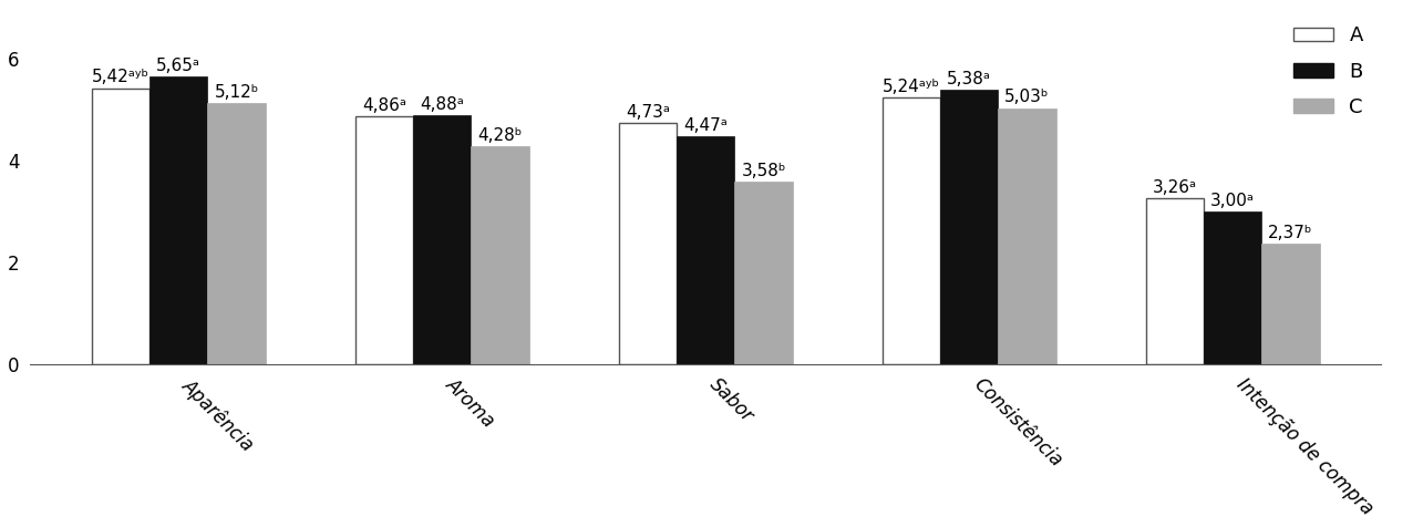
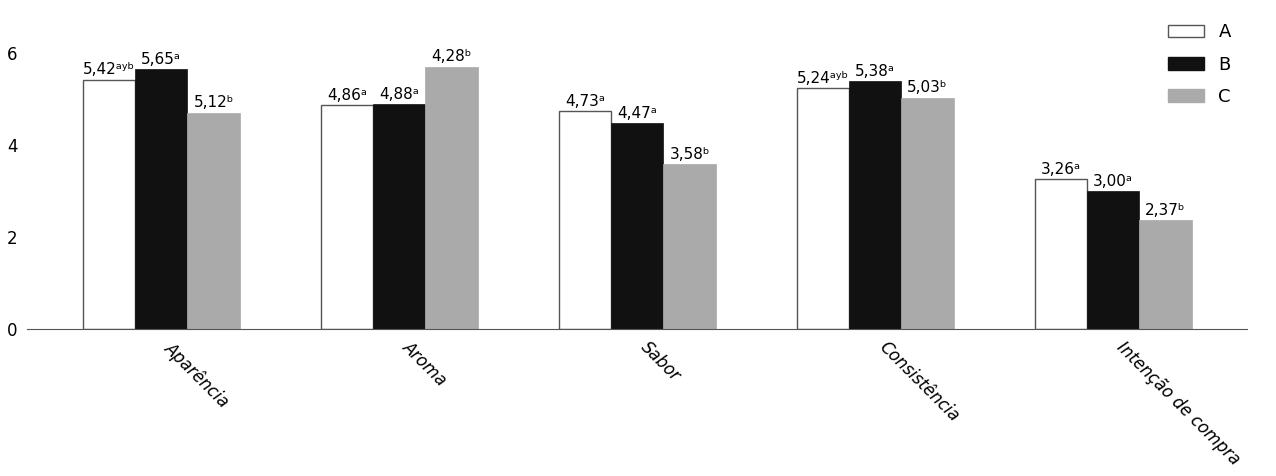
C/Aparência: 5.12 -> 4.70
C/Aroma: 4.28 -> 5.70
